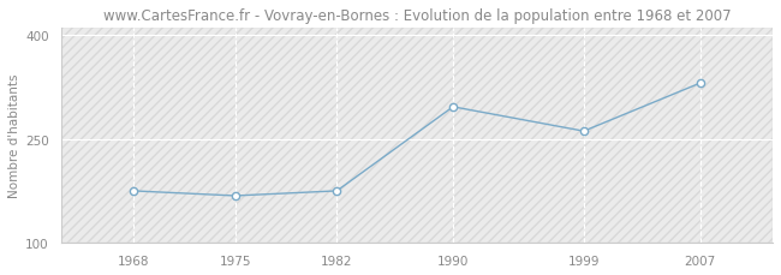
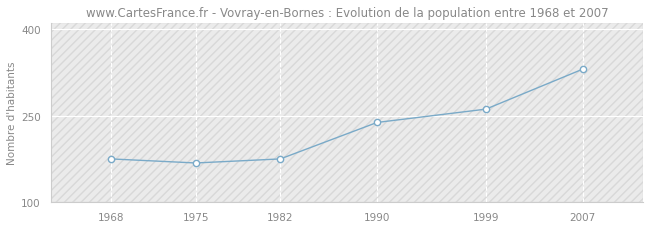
1990: 296 -> 238
